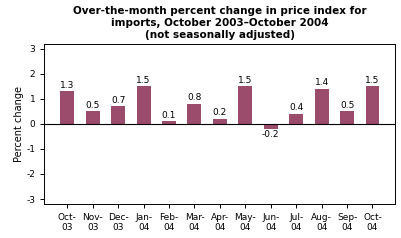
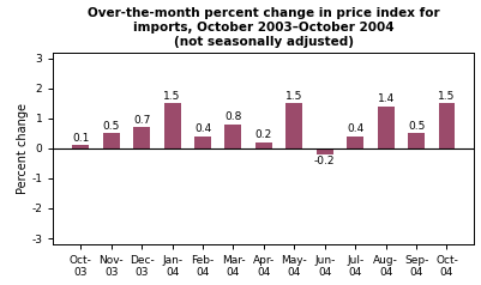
Oct- 03: 1.3 -> 0.1
Feb- 04: 0.1 -> 0.4
